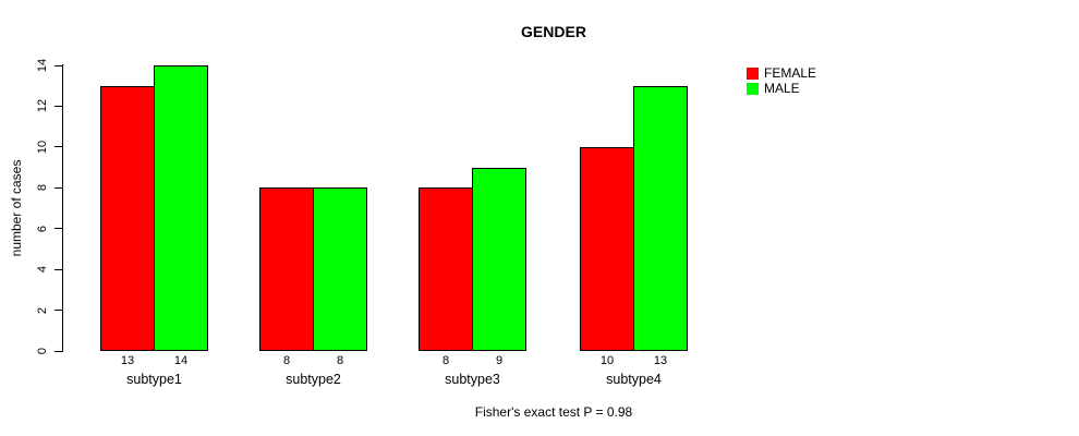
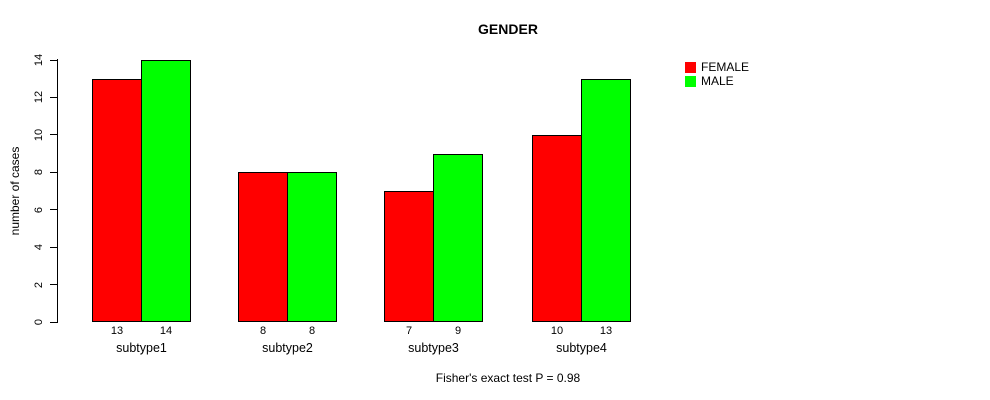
FEMALE/subtype3: 8 -> 7
